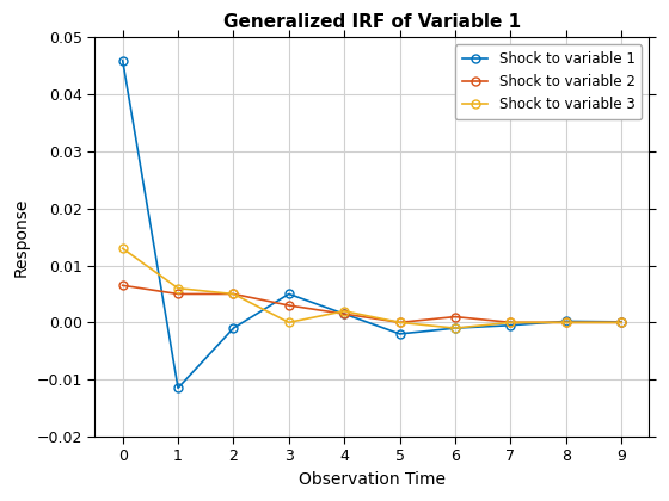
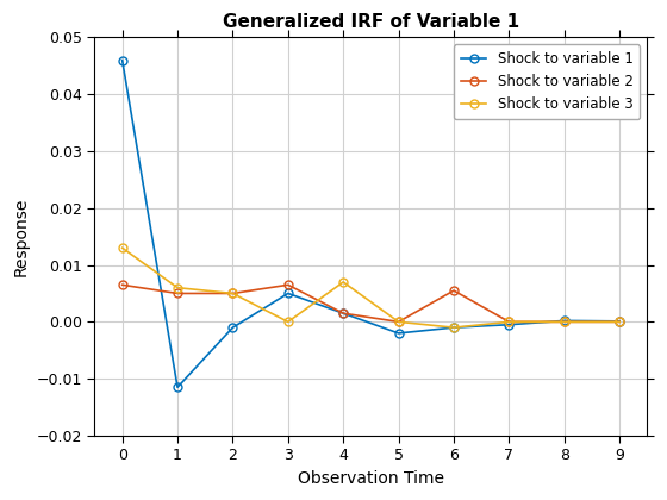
Shock to variable 2/3: 0.0030 -> 0.0065
Shock to variable 3/4: 0.002 -> 0.007
Shock to variable 2/6: 0.0010 -> 0.0055
